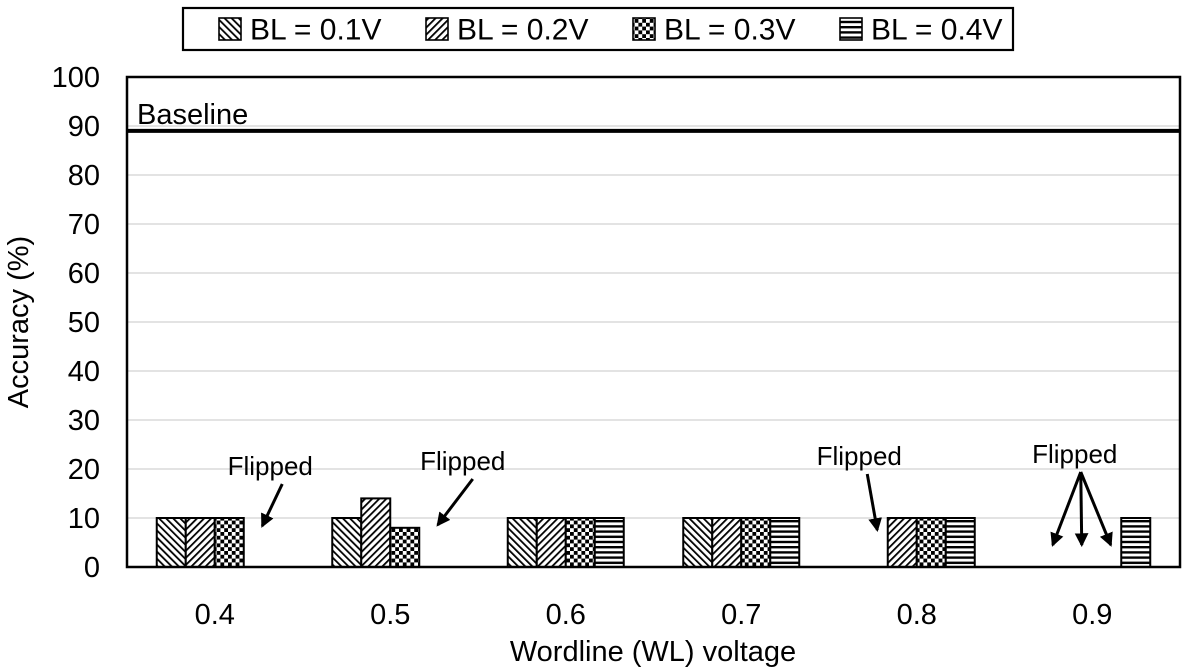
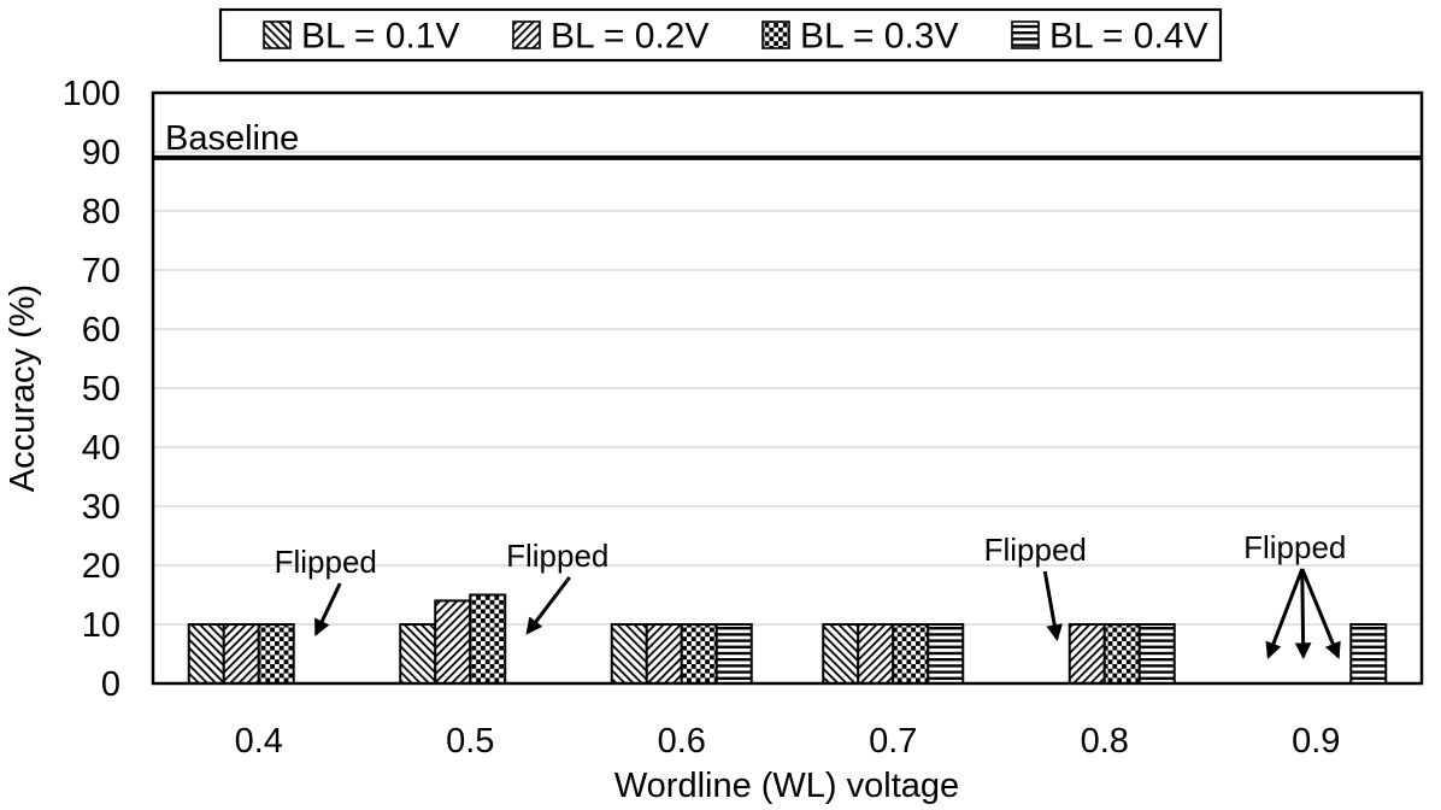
BL = 0.3V/0.5: 8 -> 15
